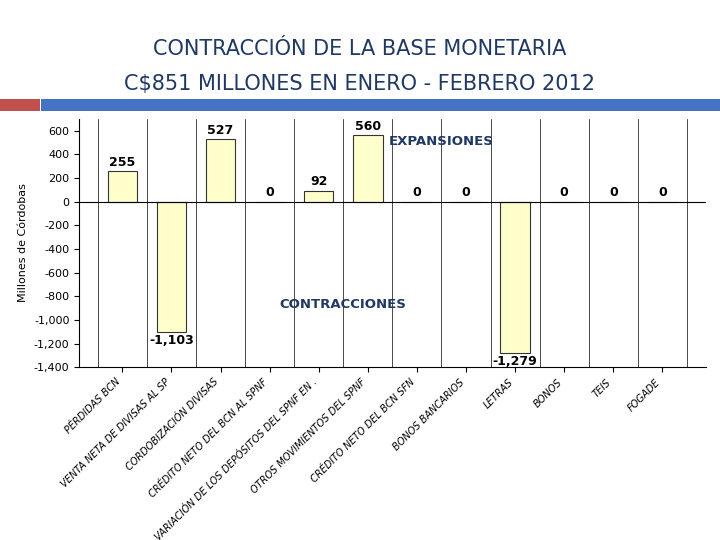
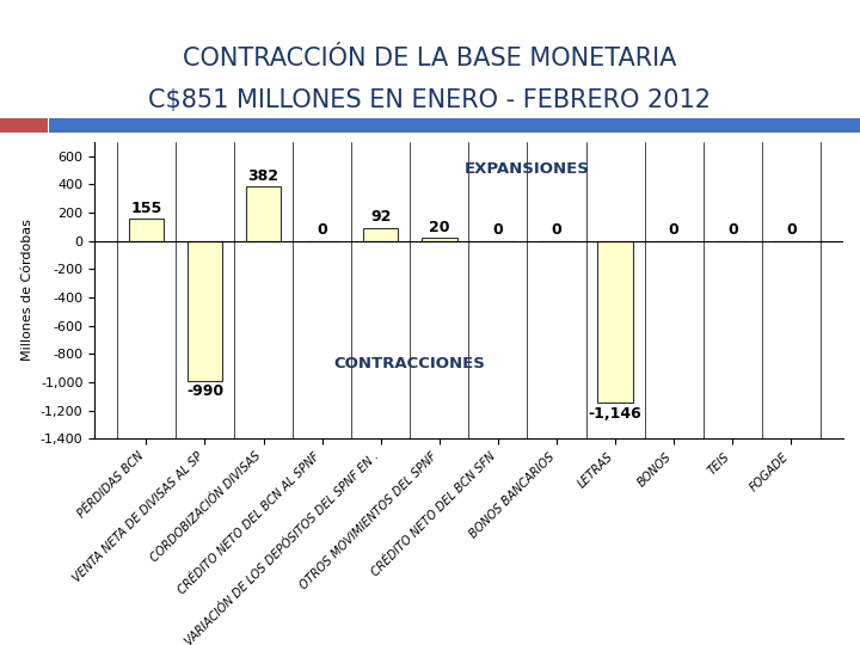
PÉRDIDAS BCN: 255 -> 155
VENTA NETA DE DIVISAS AL SP: -1,103 -> -990
CORDOBIZACIÓN DIVISAS: 527 -> 382
OTROS MOVIMIENTOS DEL SPNF: 560 -> 20
LETRAS: -1,279 -> -1,146
